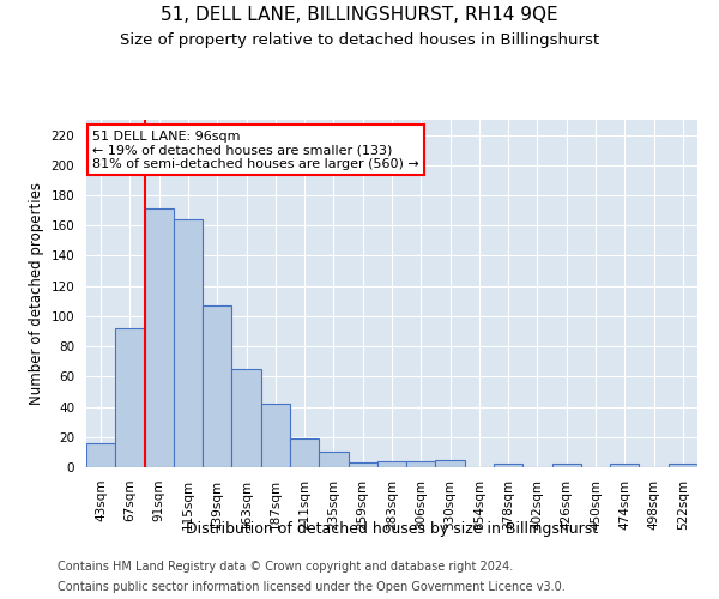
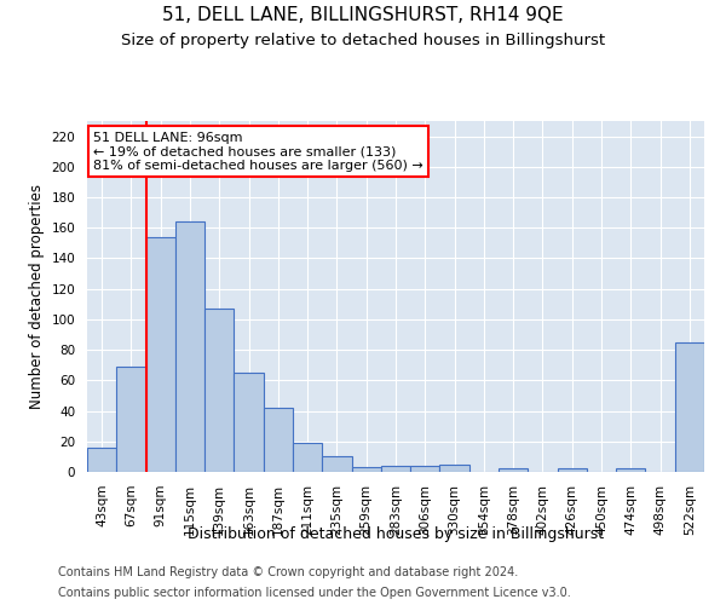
67sqm: 92 -> 69
91sqm: 171 -> 154
522sqm: 2 -> 85
